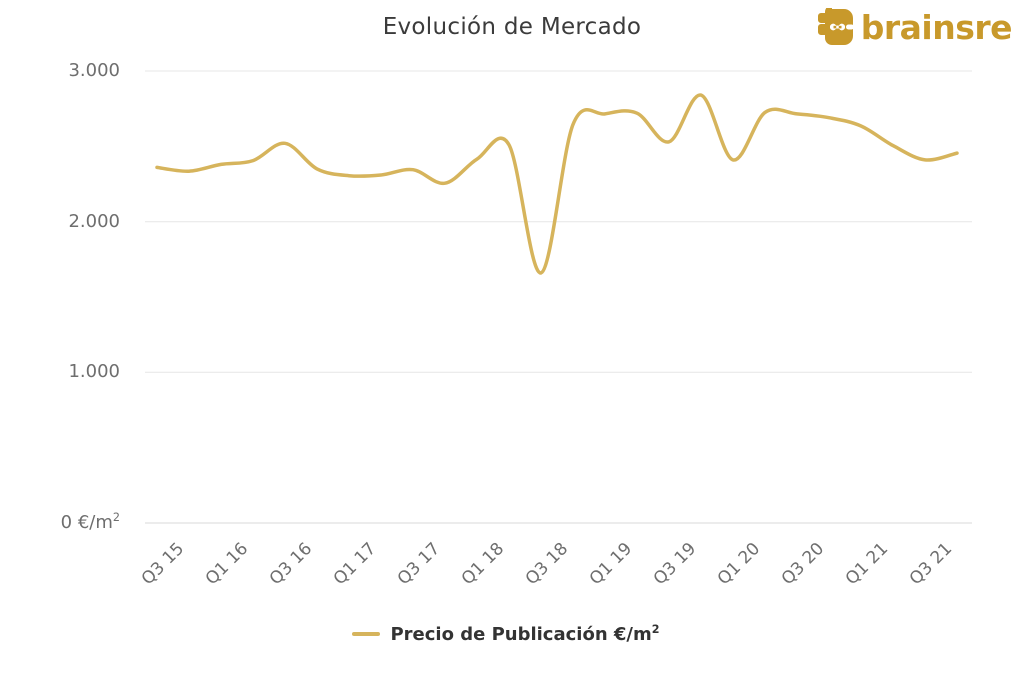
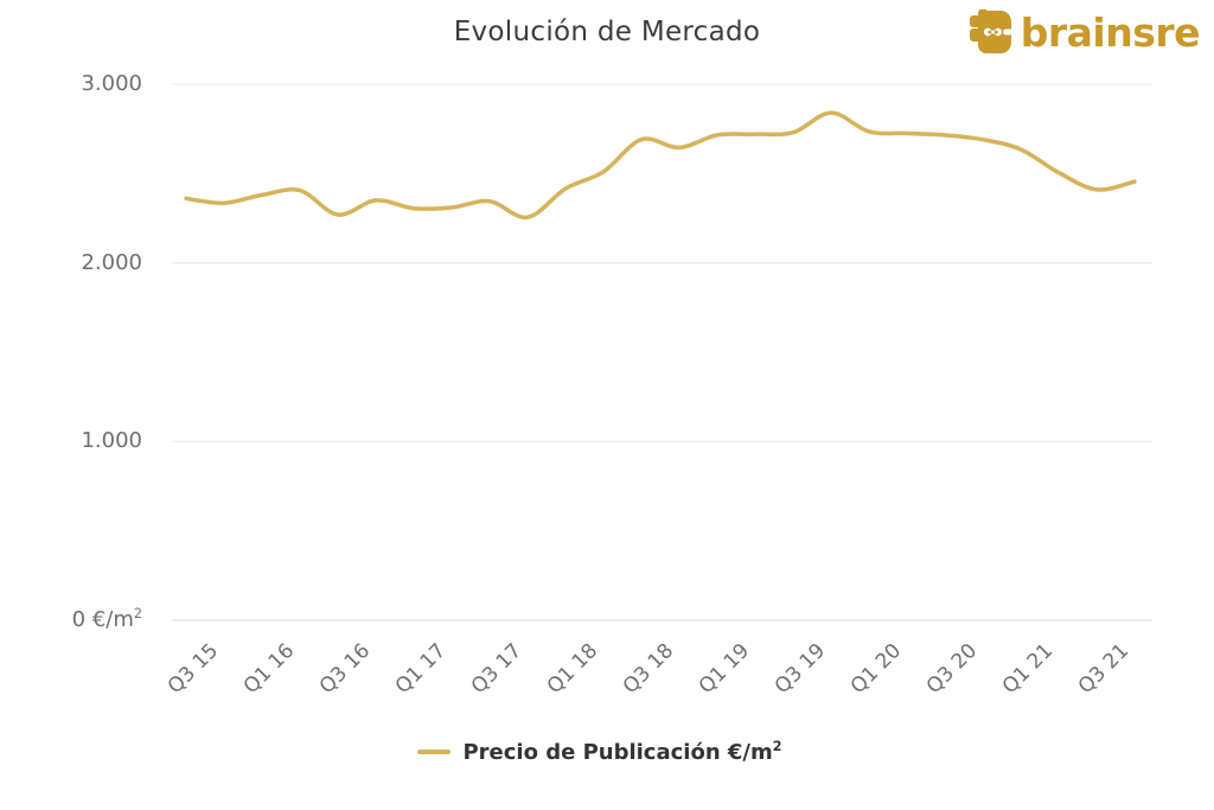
Q3 16: 2520 -> 2270
Q3 18: 1660 -> 2690
Q3 19: 2530 -> 2730
Q1 20: 2410 -> 2740
